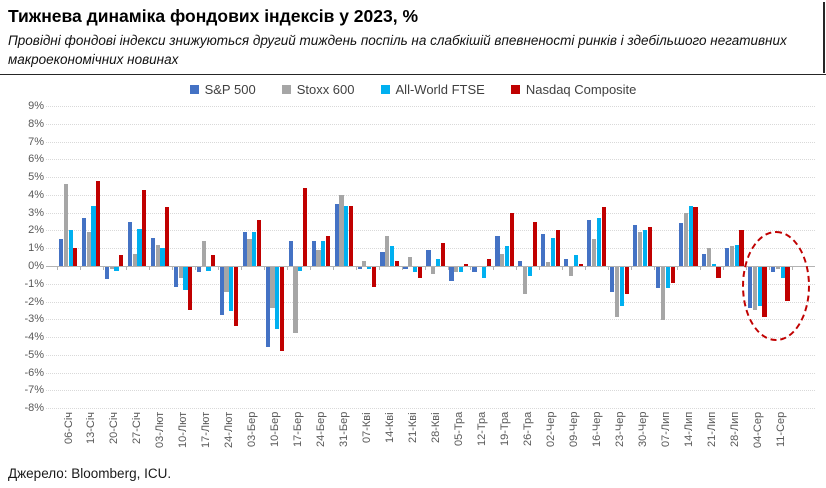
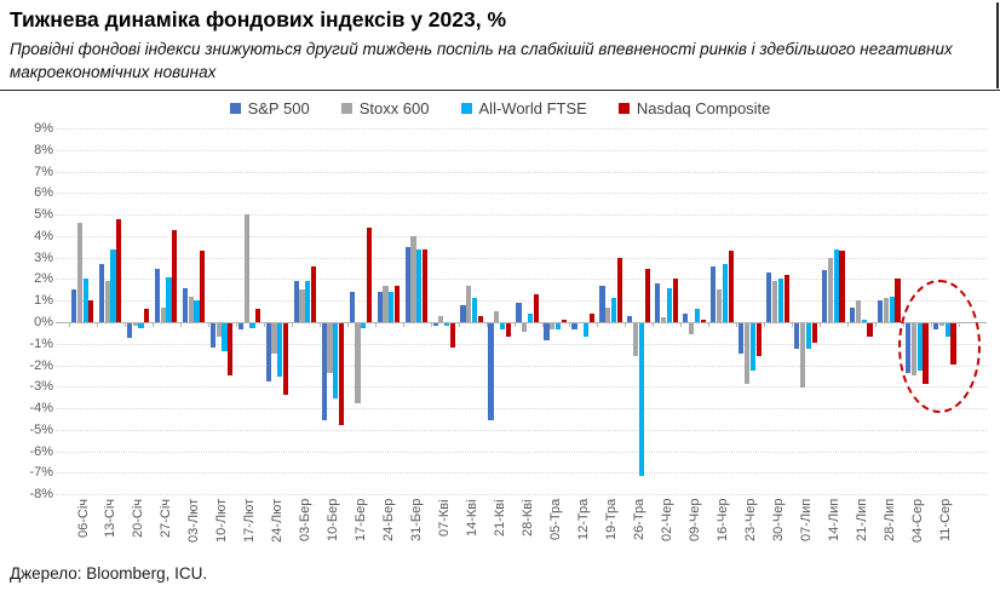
Stoxx 600/17-Лют: 1.4% -> 5.0%
Stoxx 600/24-Бер: 0.9% -> 1.7%
S&P 500/21-Кві: -0.1% -> -4.5%
All-World FTSE/26-Тра: -0.5% -> -7.1%
